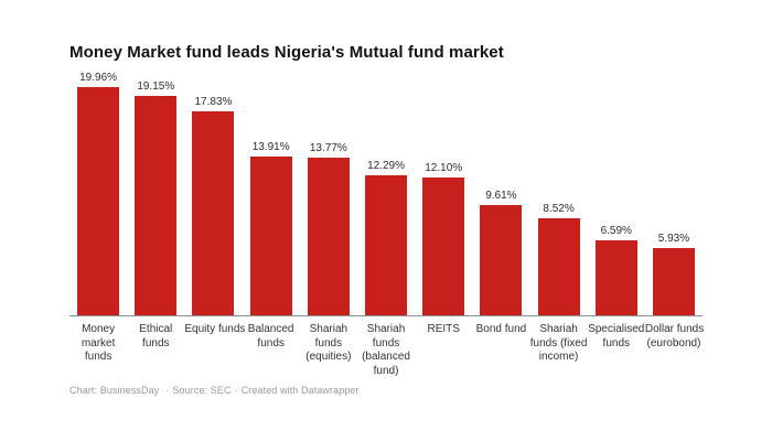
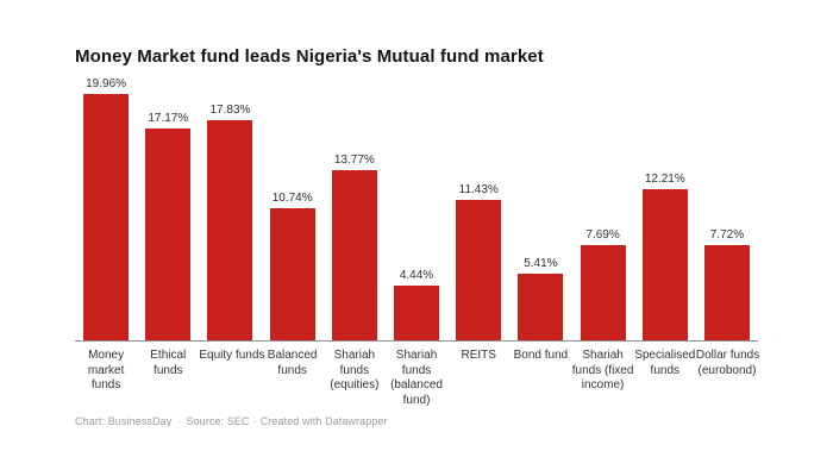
Ethical funds: 19.15% -> 17.17%
Balanced funds: 13.91% -> 10.74%
Shariah funds (balanced fund): 12.29% -> 4.44%
REITS: 12.10% -> 11.43%
Bond fund: 9.61% -> 5.41%
Shariah funds (fixed income): 8.52% -> 7.69%
Specialised funds: 6.59% -> 12.21%
Dollar funds (eurobond): 5.93% -> 7.72%
